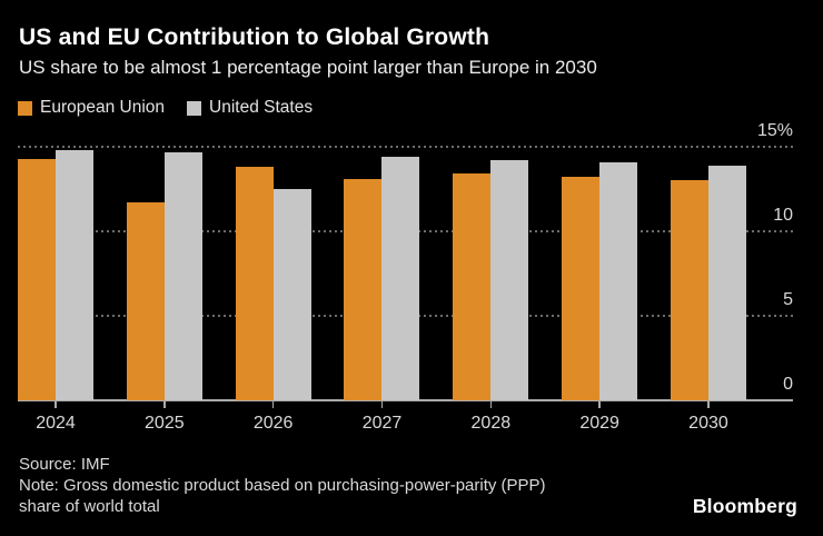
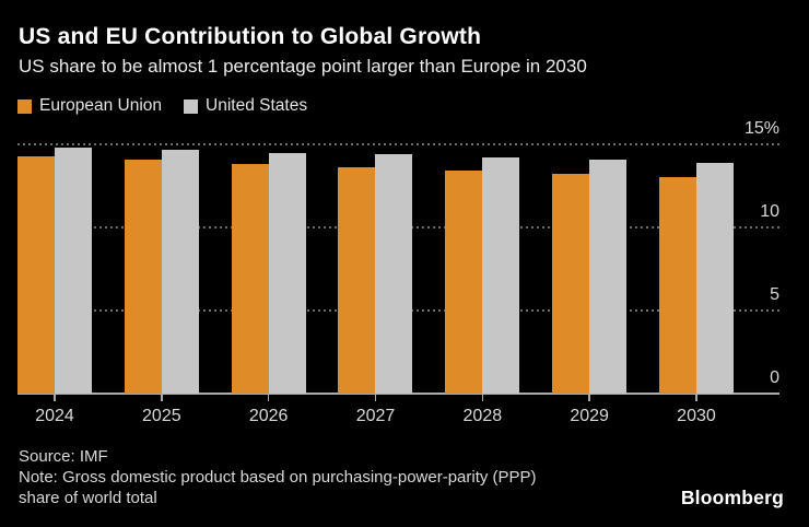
European Union/2025: 11.7% -> 14.1%
United States/2026: 12.5% -> 14.5%
European Union/2027: 13.1% -> 13.6%
